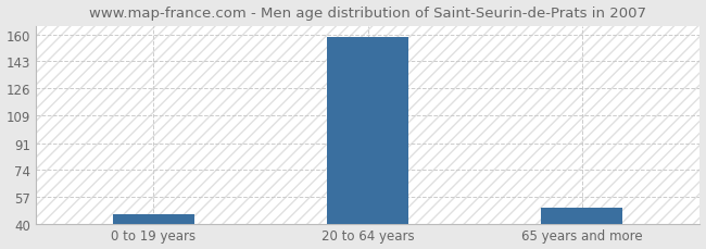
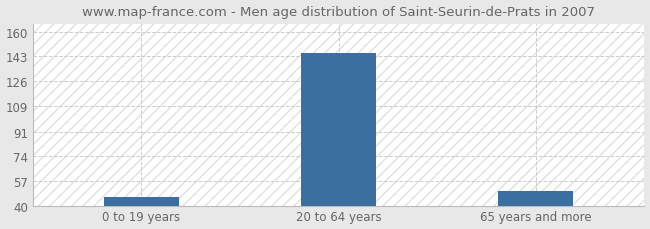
20 to 64 years: 158 -> 145
